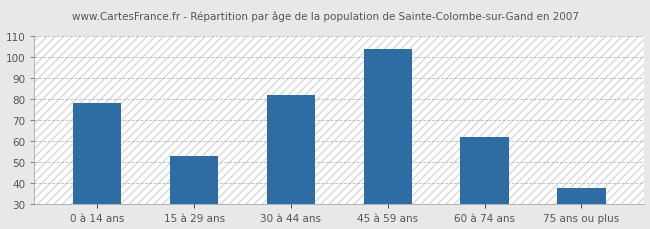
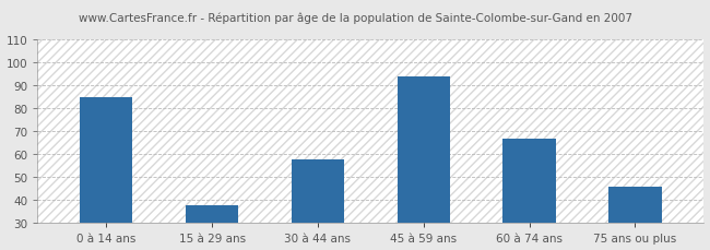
0 à 14 ans: 78 -> 85
15 à 29 ans: 53 -> 38
30 à 44 ans: 82 -> 58
45 à 59 ans: 104 -> 94
60 à 74 ans: 62 -> 67
75 ans ou plus: 38 -> 46
